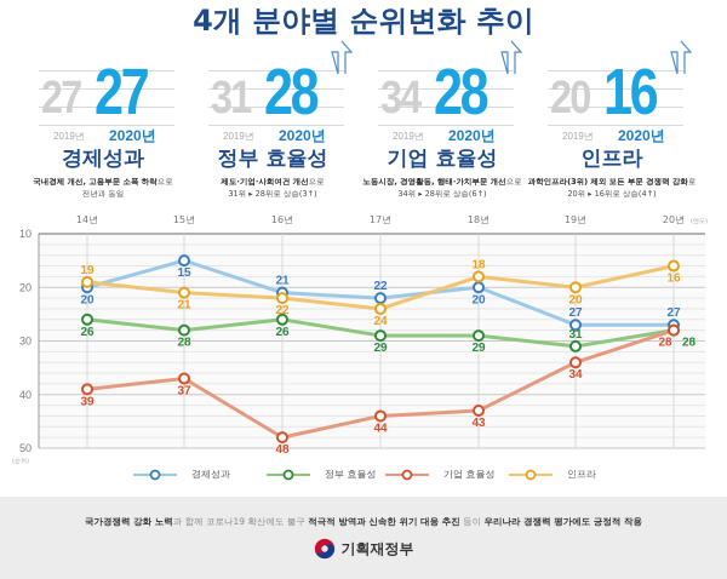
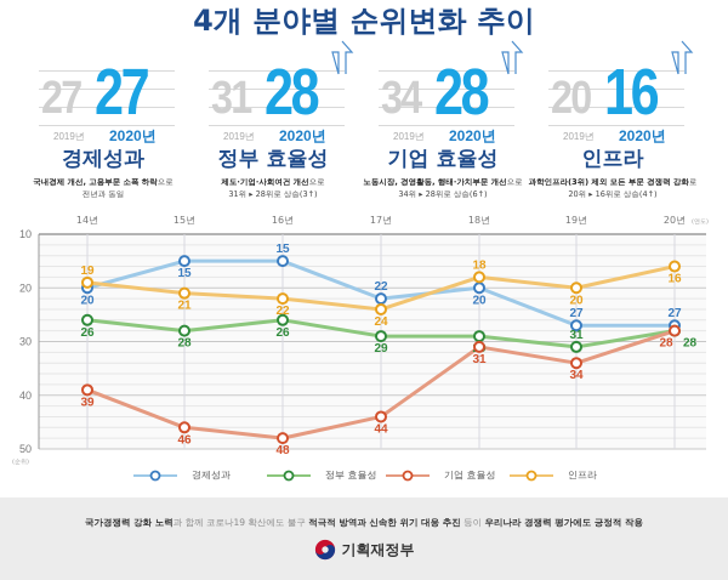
기업 효율성/15년: 37 -> 46
경제성과/16년: 21 -> 15
기업 효율성/18년: 43 -> 31
